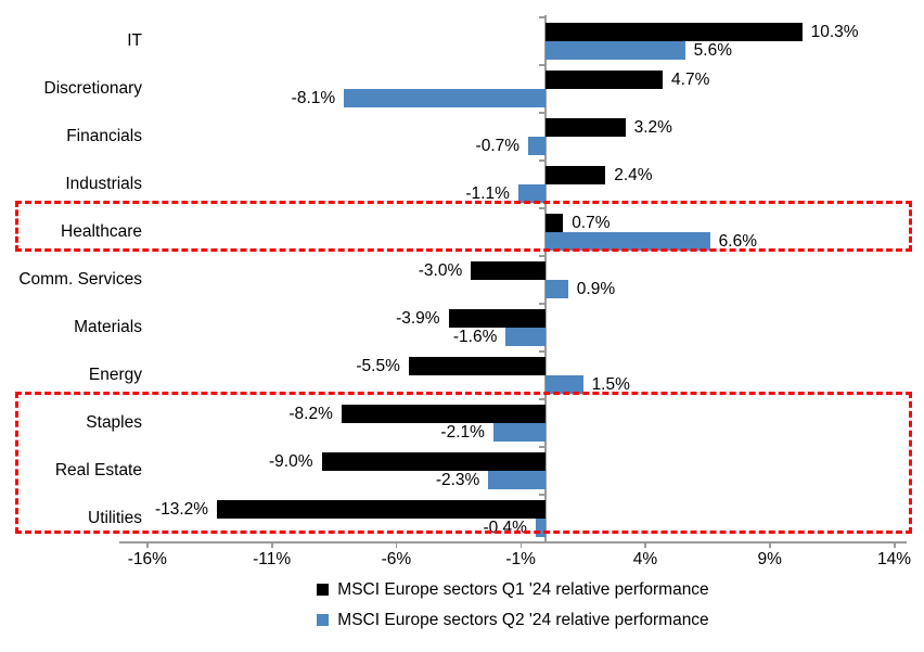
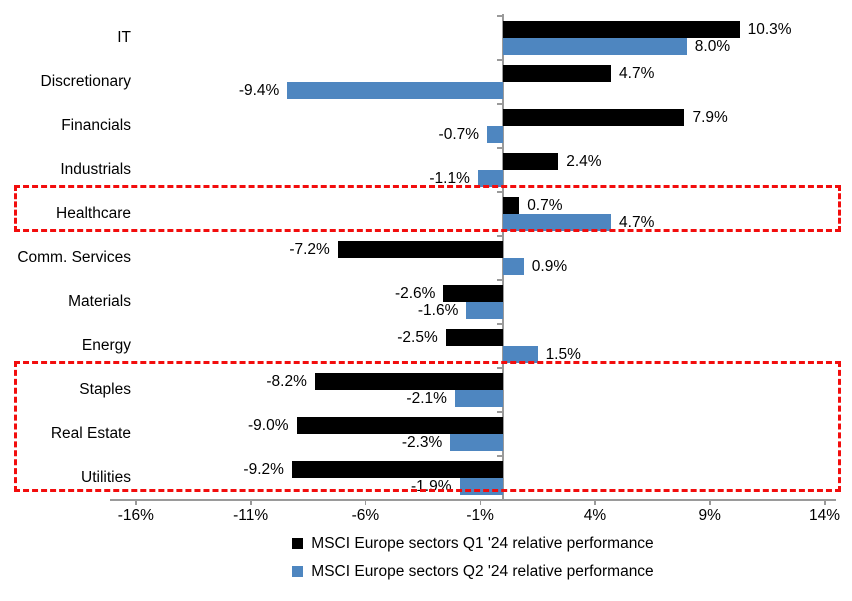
MSCI Europe sectors Q2 '24 relative performance/IT: 5.6% -> 8.0%
MSCI Europe sectors Q2 '24 relative performance/Discretionary: -8.1% -> -9.4%
MSCI Europe sectors Q1 '24 relative performance/Financials: 3.2% -> 7.9%
MSCI Europe sectors Q2 '24 relative performance/Healthcare: 6.6% -> 4.7%
MSCI Europe sectors Q1 '24 relative performance/Comm. Services: -3.0% -> -7.2%
MSCI Europe sectors Q1 '24 relative performance/Materials: -3.9% -> -2.6%
MSCI Europe sectors Q1 '24 relative performance/Energy: -5.5% -> -2.5%
MSCI Europe sectors Q1 '24 relative performance/Utilities: -13.2% -> -9.2%
MSCI Europe sectors Q2 '24 relative performance/Utilities: -0.4% -> -1.9%
